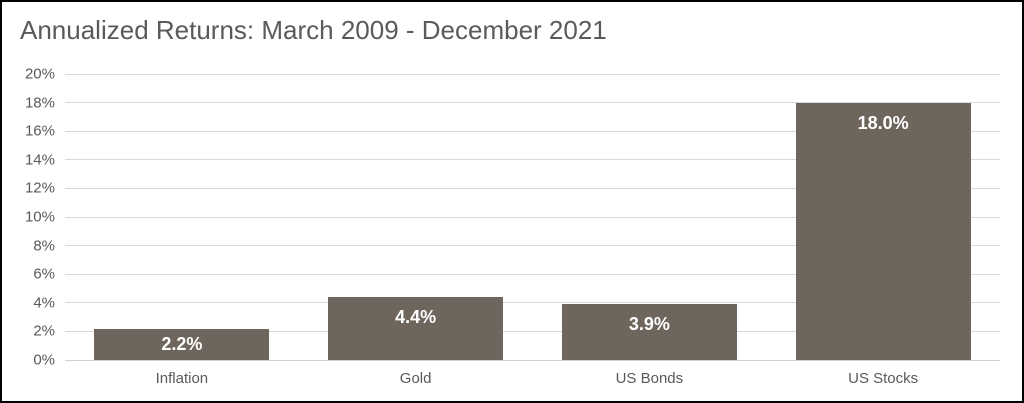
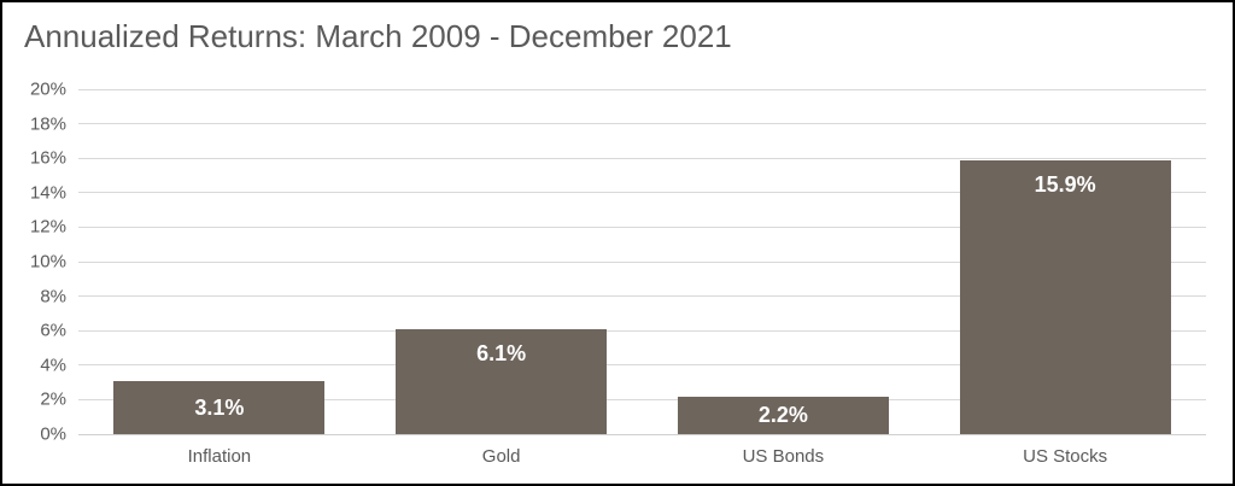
Inflation: 2.2% -> 3.1%
Gold: 4.4% -> 6.1%
US Bonds: 3.9% -> 2.2%
US Stocks: 18.0% -> 15.9%
